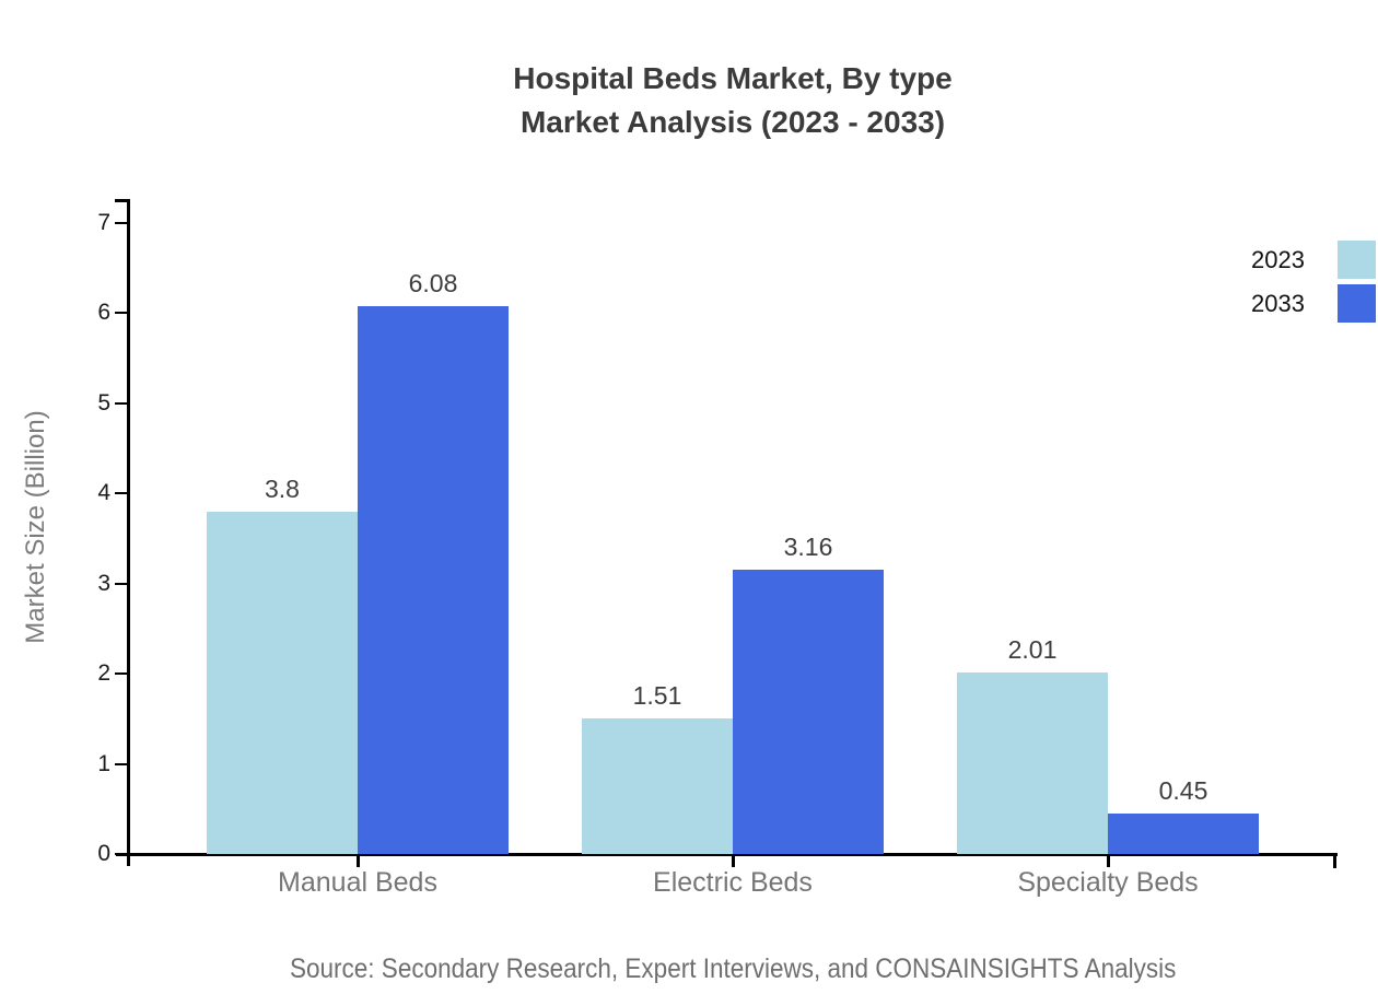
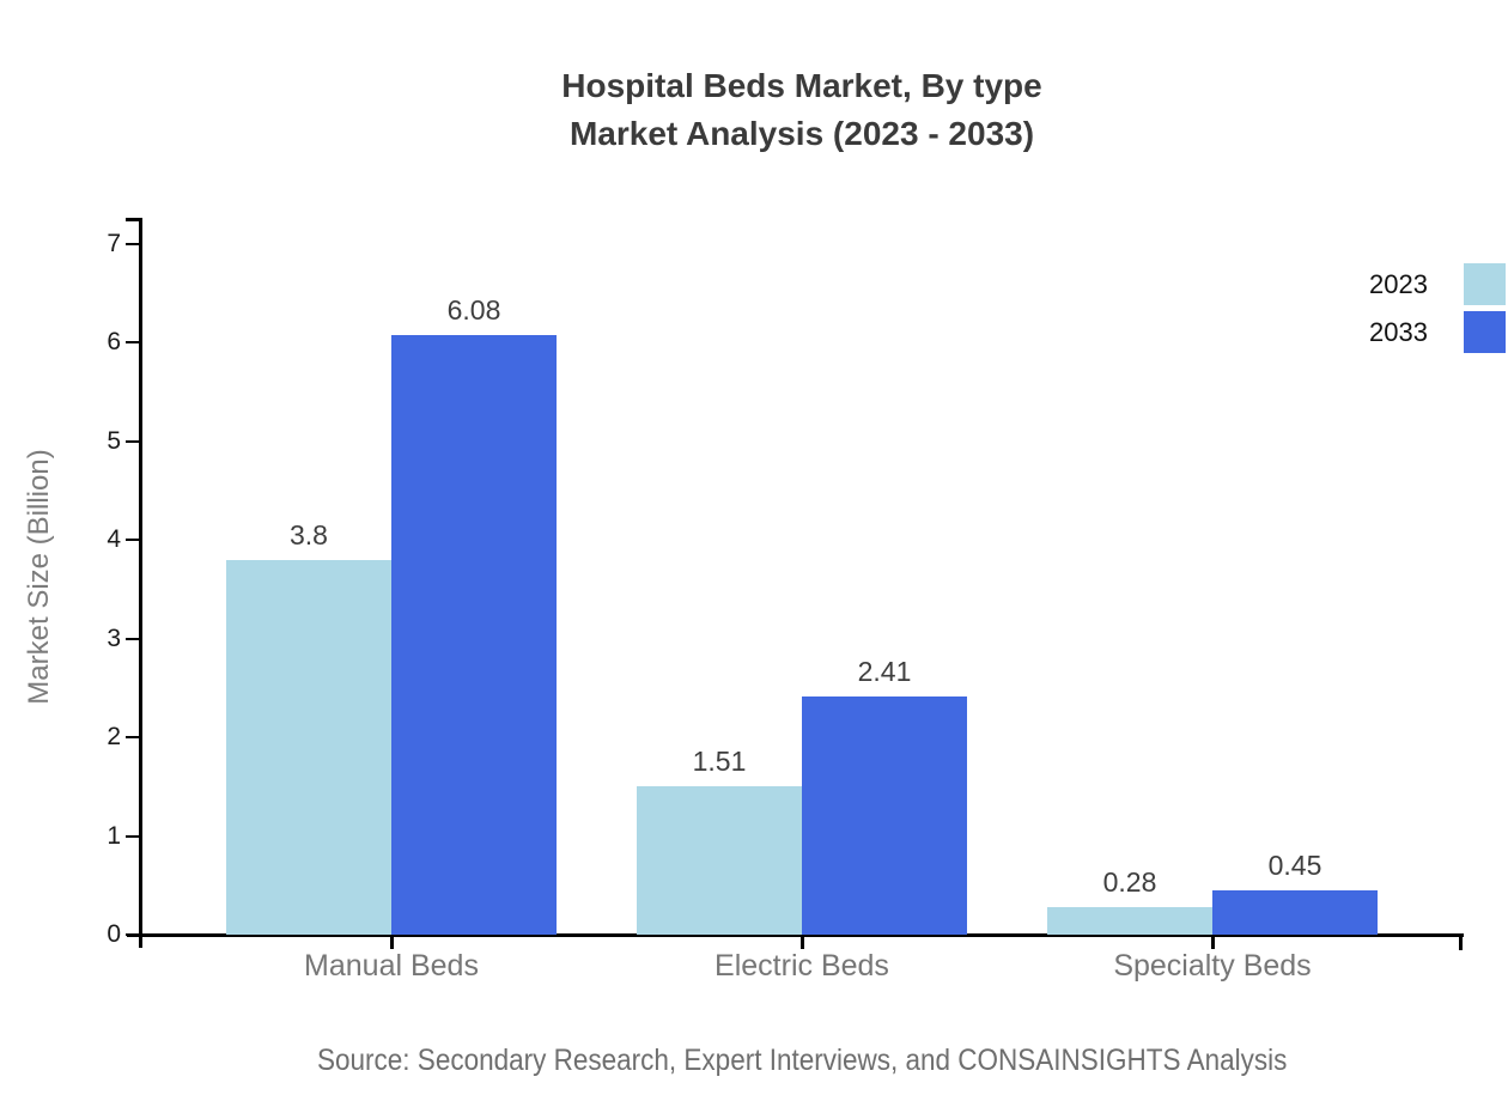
2033/Electric Beds: 3.16 -> 2.41
2023/Specialty Beds: 2.01 -> 0.28
